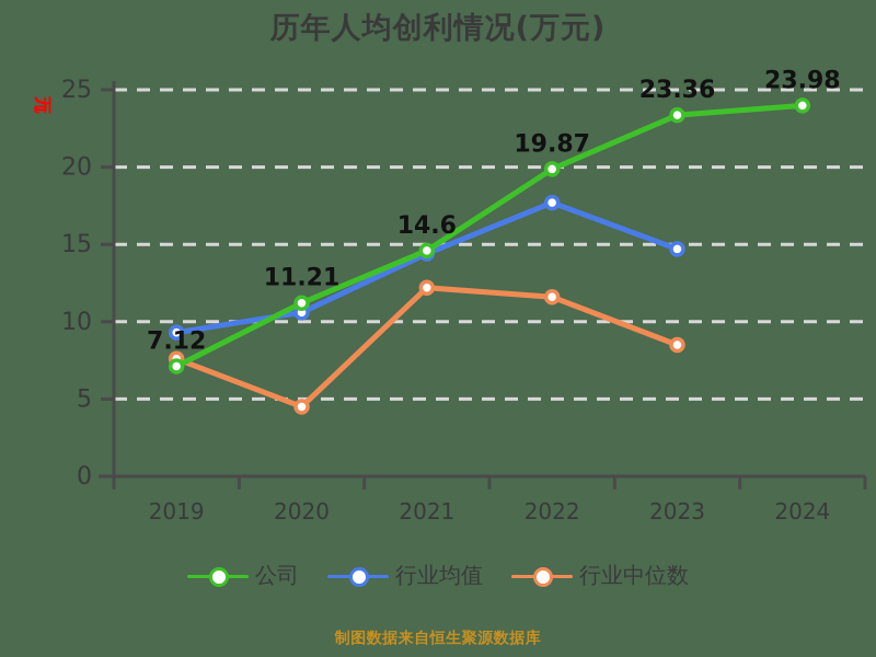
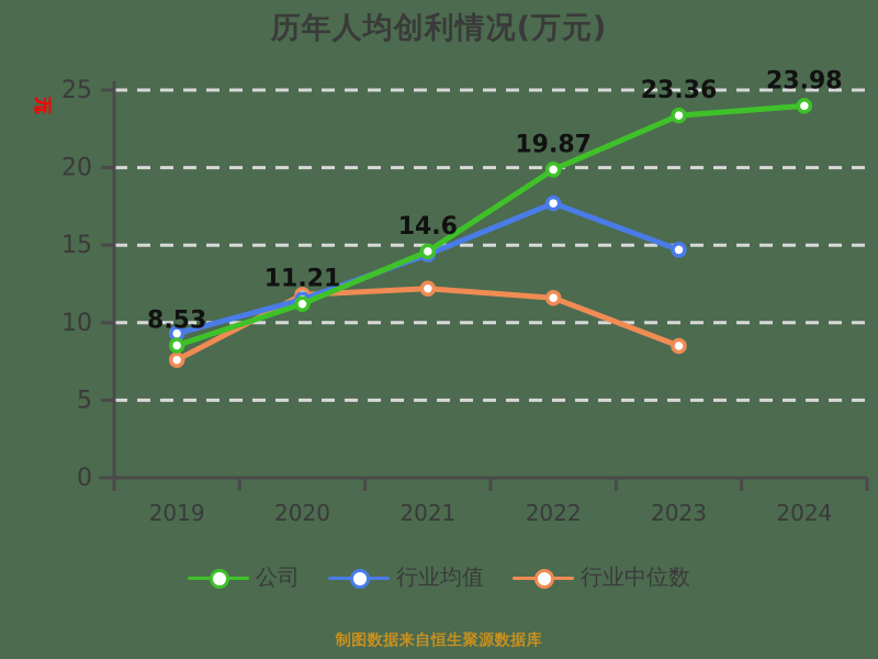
公司/2019: 7.12 -> 8.53
行业均值/2020: 10.6 -> 11.5
行业中位数/2020: 4.5 -> 11.8
